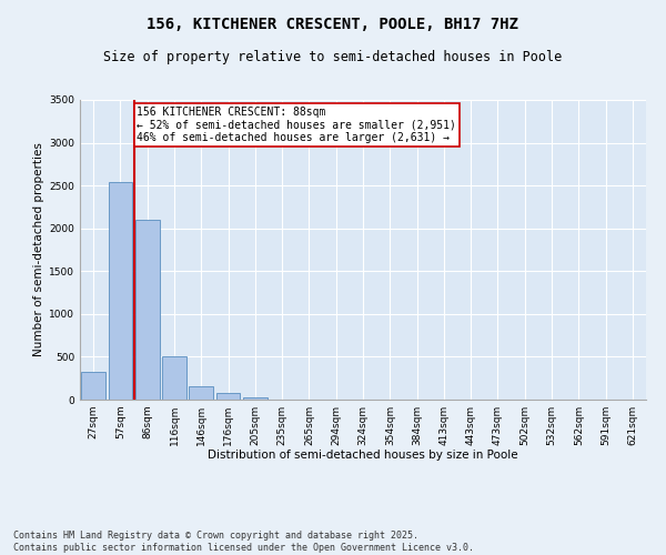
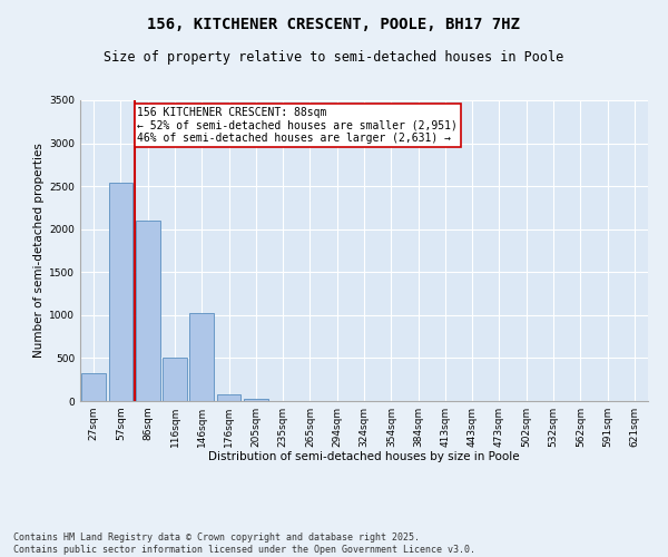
146sqm: 150 -> 1020
